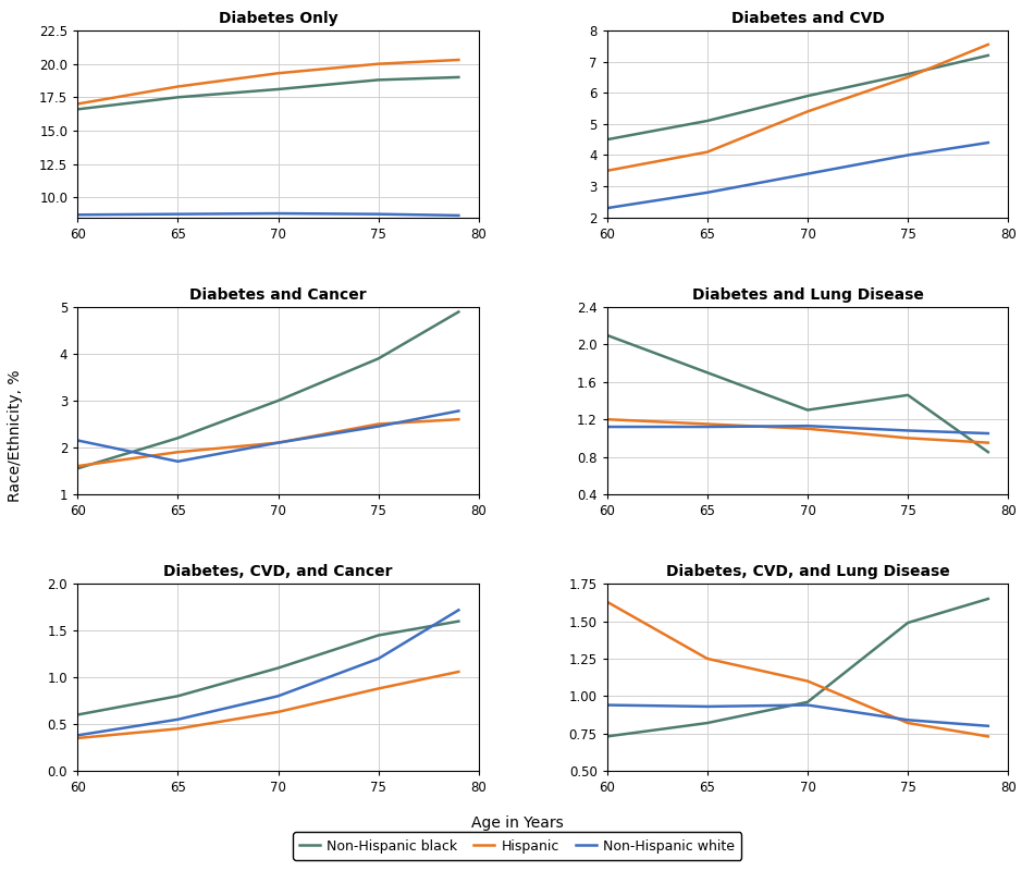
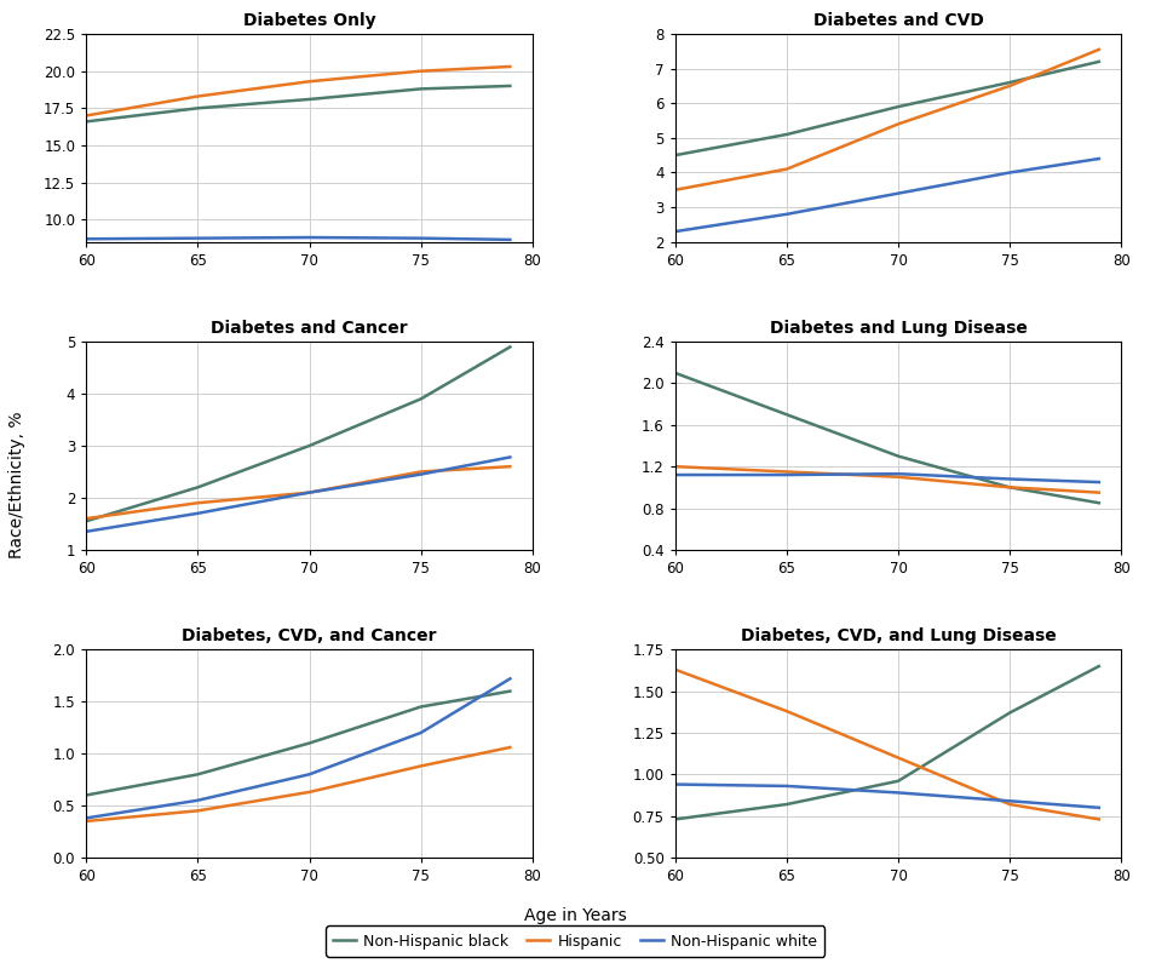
Diabetes and Cancer/Non-Hispanic white/60: 2.15 -> 1.35
Diabetes and Lung Disease/Non-Hispanic black/75: 1.46 -> 1.00
Diabetes, CVD, and Lung Disease/Hispanic/65: 1.25 -> 1.38
Diabetes, CVD, and Lung Disease/Non-Hispanic white/70: 0.94 -> 0.89
Diabetes, CVD, and Lung Disease/Non-Hispanic black/75: 1.49 -> 1.37
